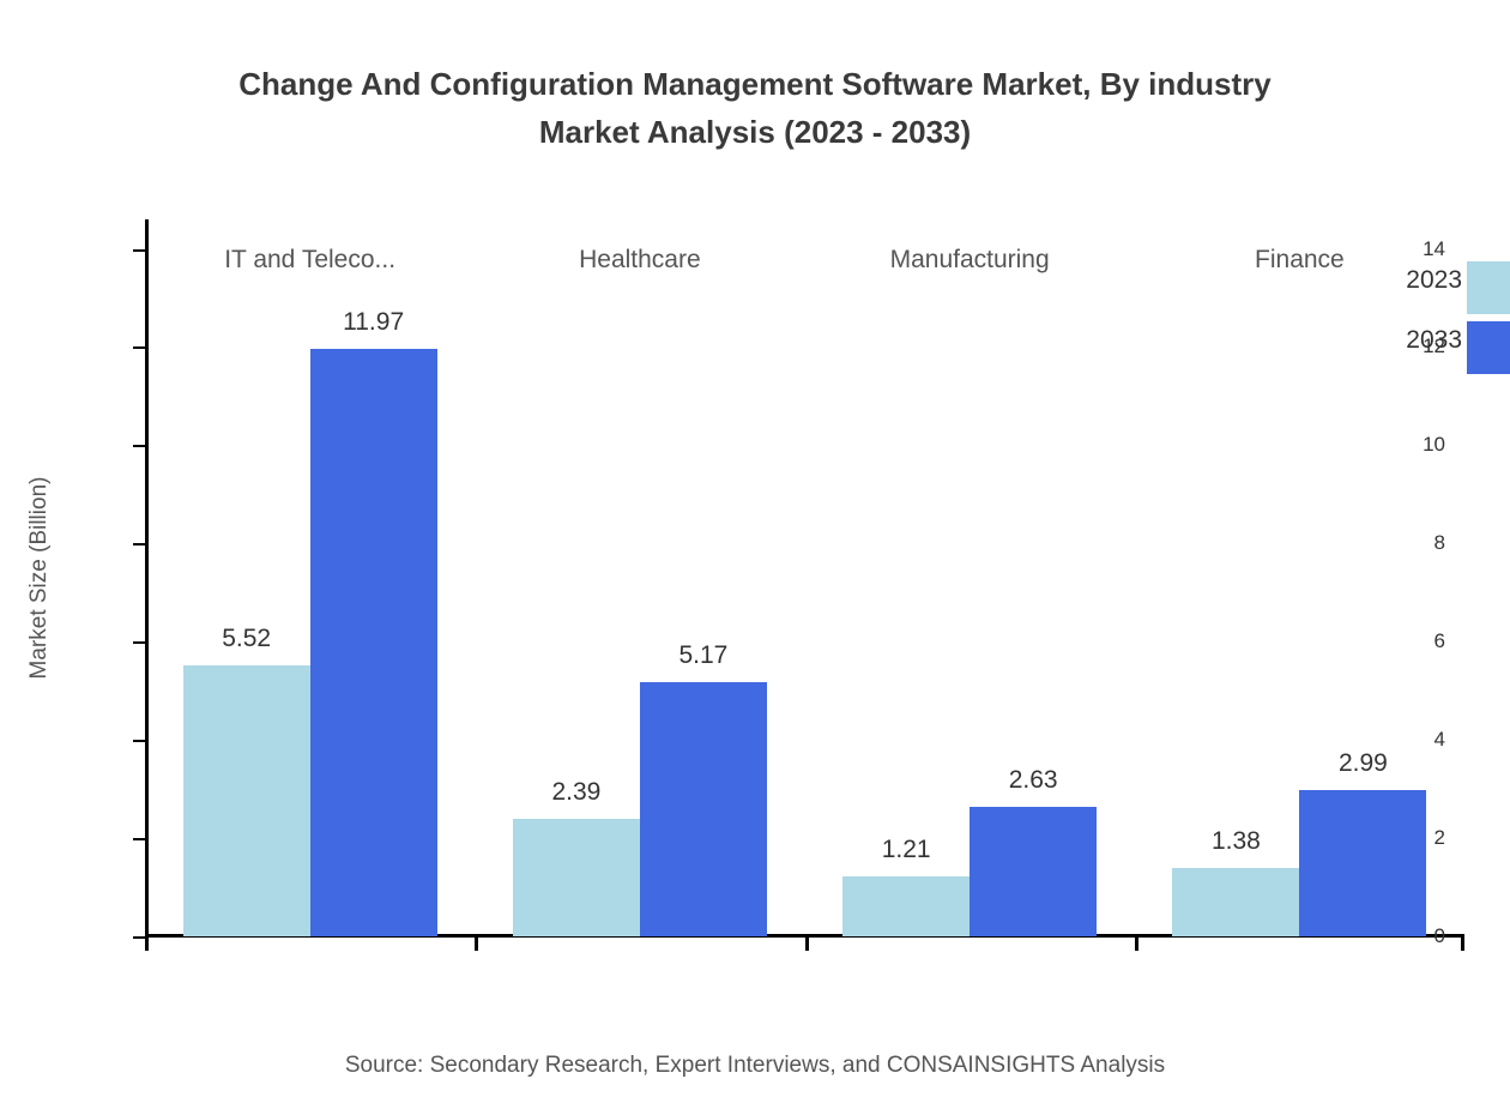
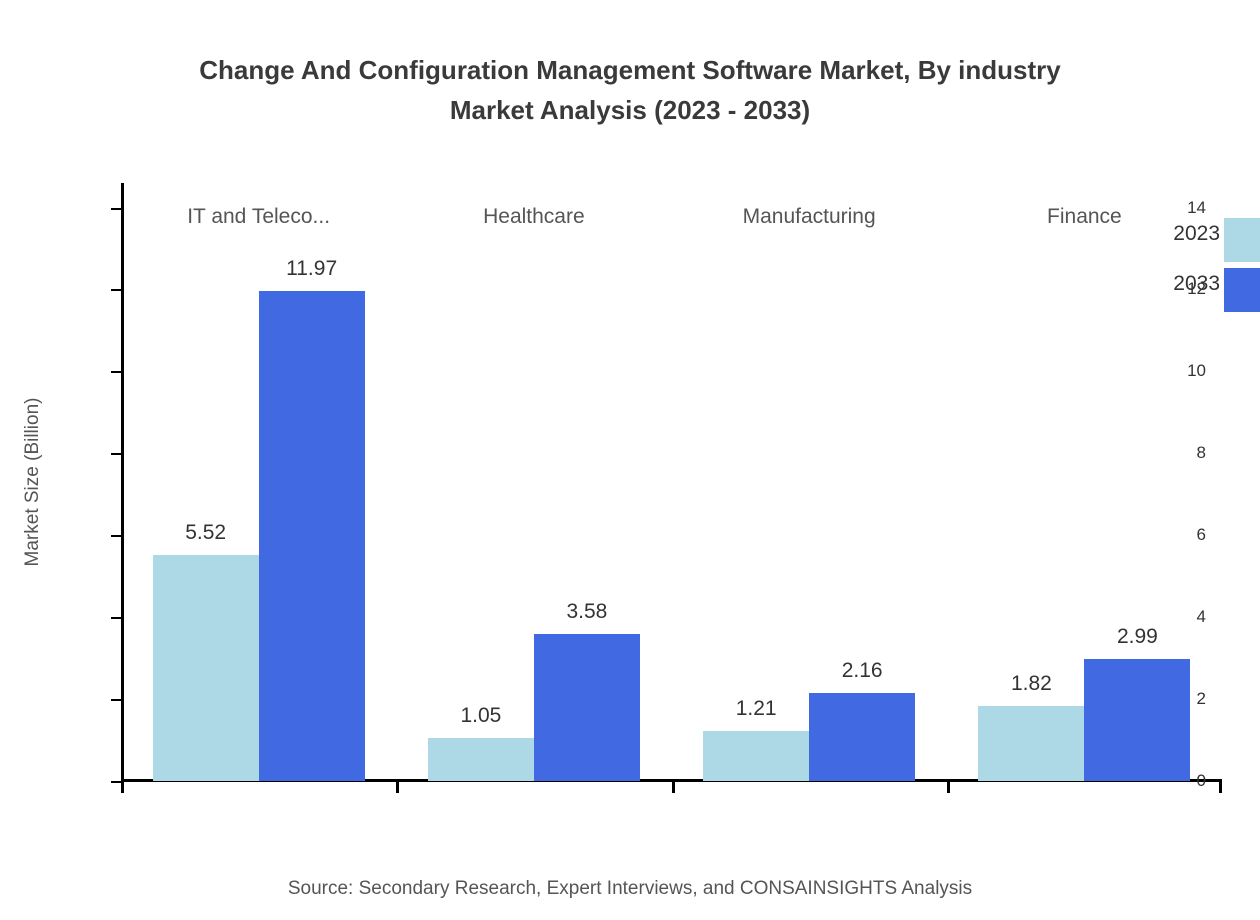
2023/Healthcare: 2.39 -> 1.05
2033/Healthcare: 5.17 -> 3.58
2033/Manufacturing: 2.63 -> 2.16
2023/Finance: 1.38 -> 1.82
